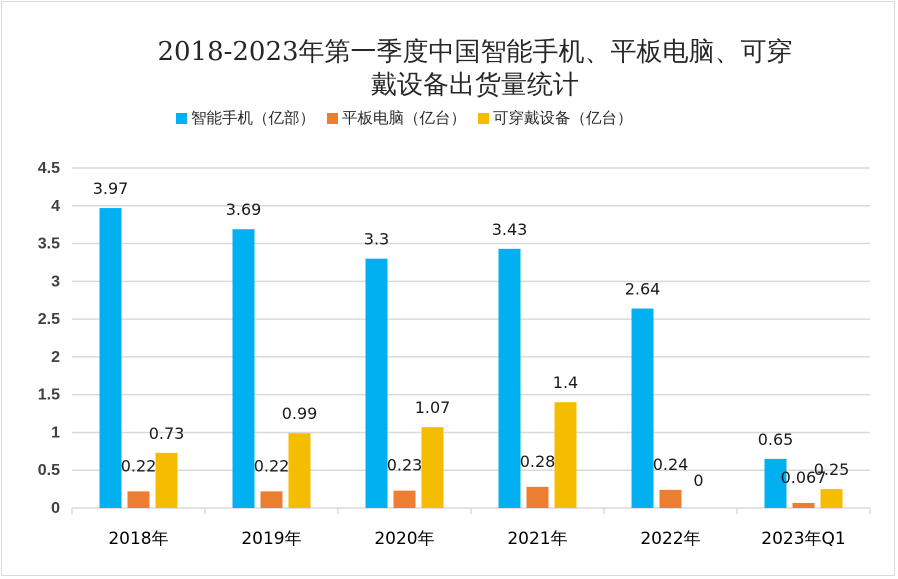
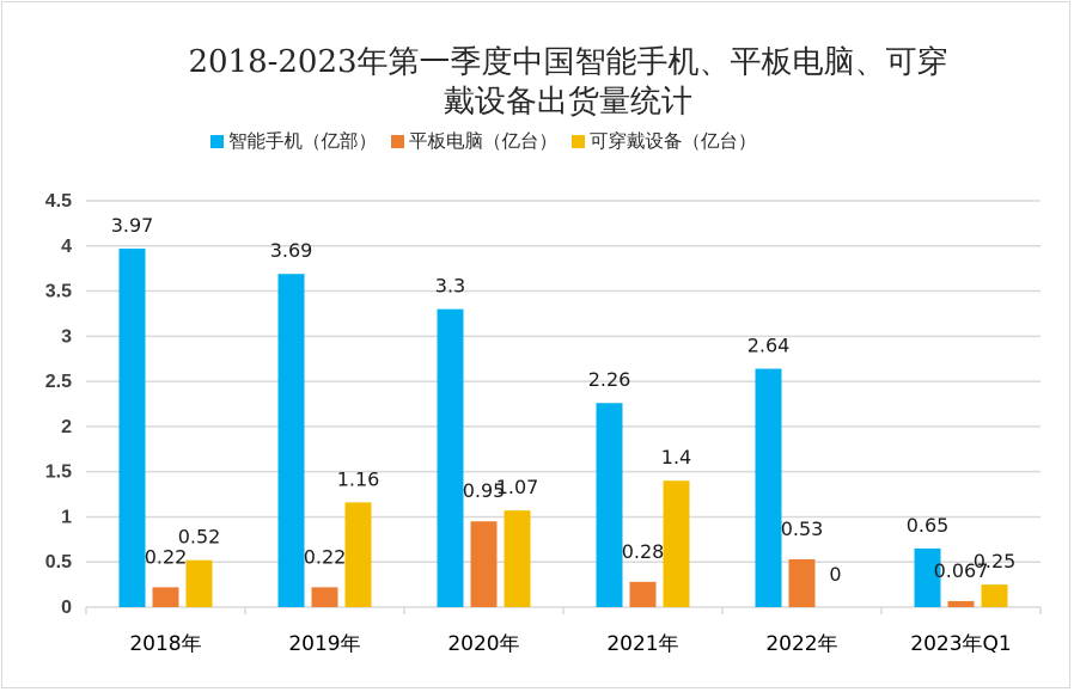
可穿戴设备（亿台）/2018年: 0.73 -> 0.52
可穿戴设备（亿台）/2019年: 0.99 -> 1.16
平板电脑（亿台）/2020年: 0.23 -> 0.95
智能手机（亿部）/2021年: 3.43 -> 2.26
平板电脑（亿台）/2022年: 0.24 -> 0.53
